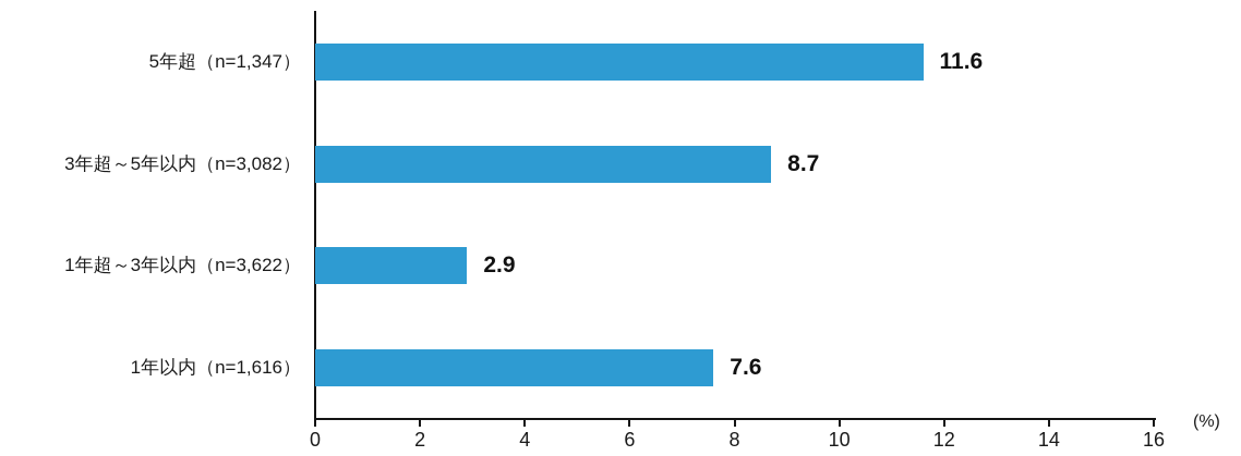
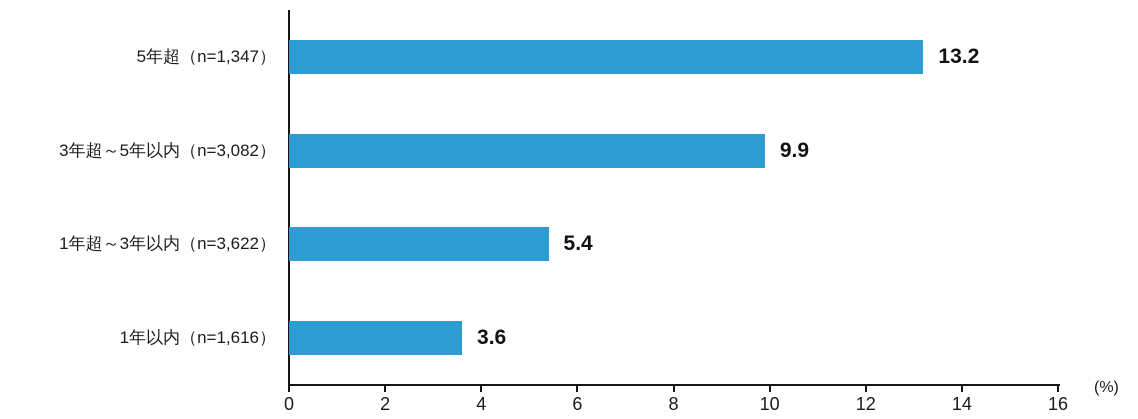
5年超（n=1,347）: 11.6 -> 13.2
3年超～5年以内（n=3,082）: 8.7 -> 9.9
1年超～3年以内（n=3,622）: 2.9 -> 5.4
1年以内（n=1,616）: 7.6 -> 3.6
